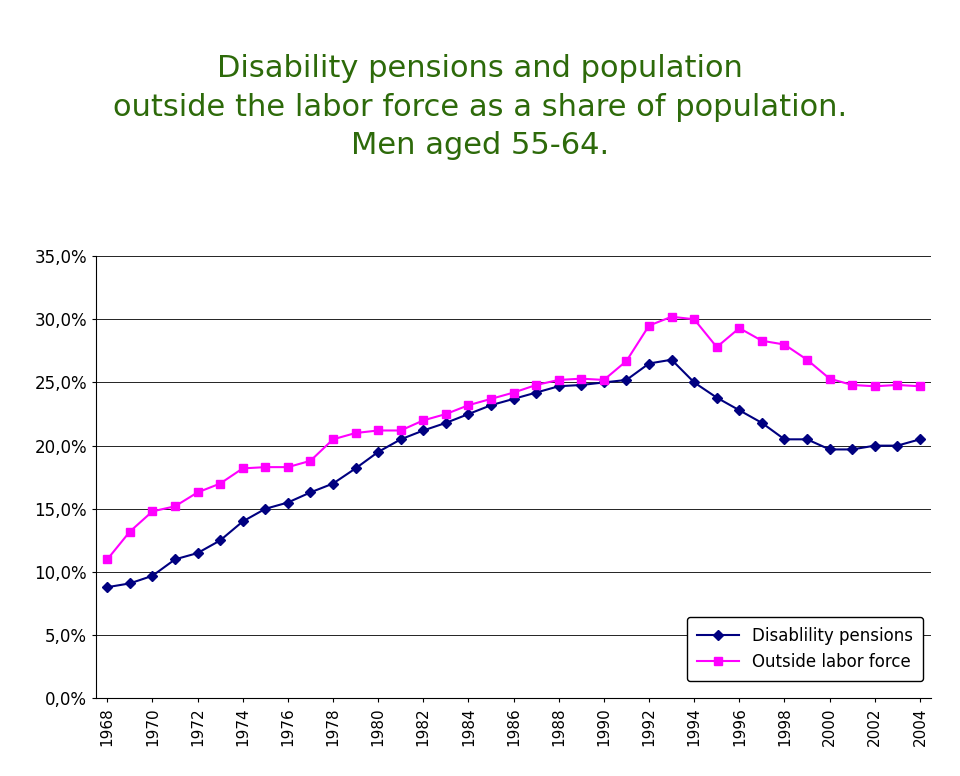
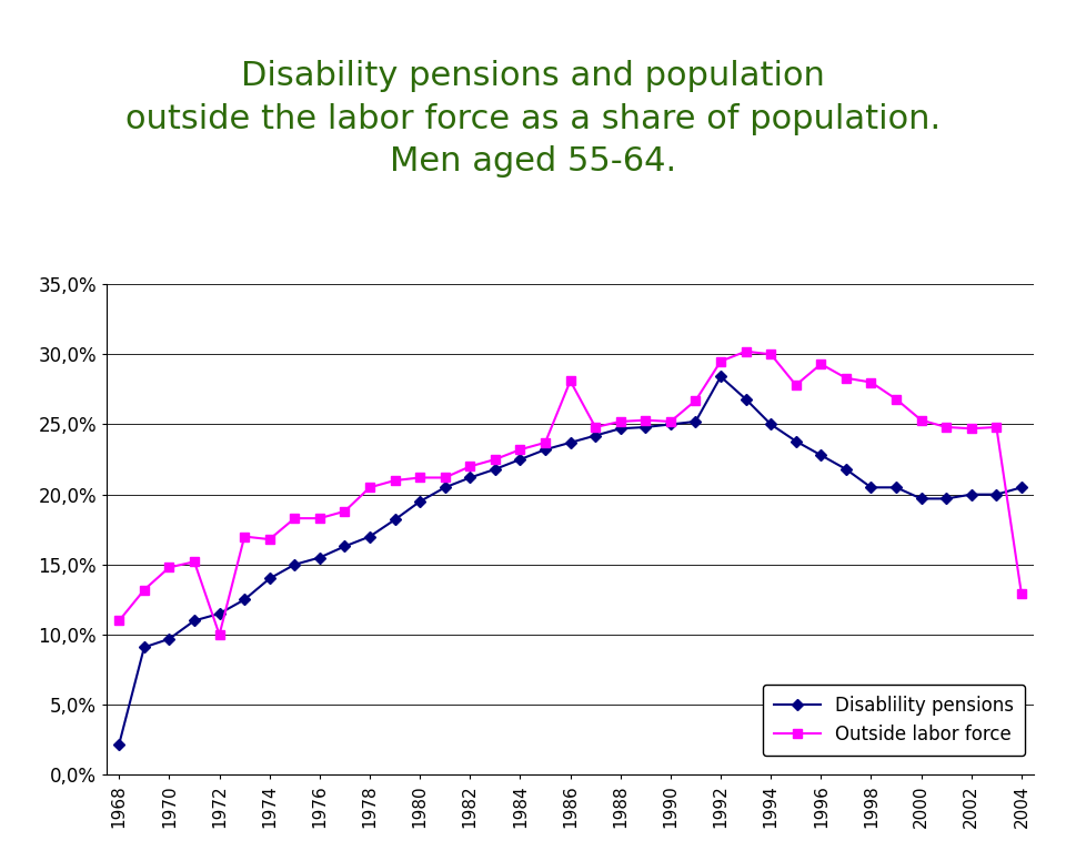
Disablility pensions/1968: 8,8% -> 2,2%
Outside labor force/1972: 16,3% -> 10,0%
Outside labor force/1974: 18,2% -> 16,8%
Outside labor force/1986: 24,2% -> 28,1%
Disablility pensions/1992: 26,5% -> 28,4%
Outside labor force/2004: 24,7% -> 12,9%
